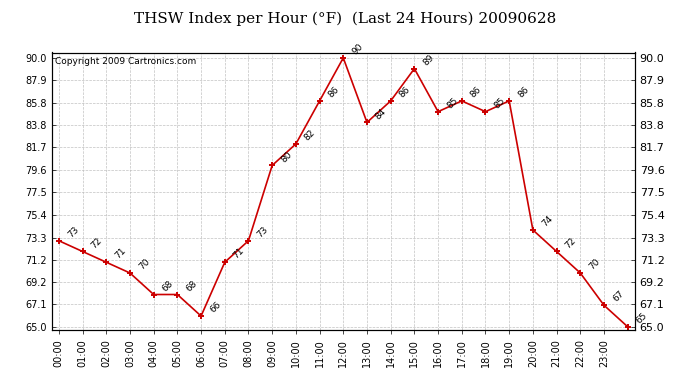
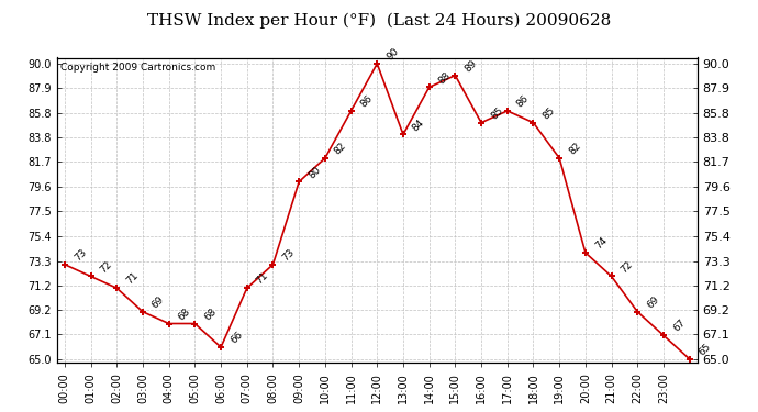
03:00: 70 -> 69
14:00: 86 -> 88
19:00: 86 -> 82
22:00: 70 -> 69
